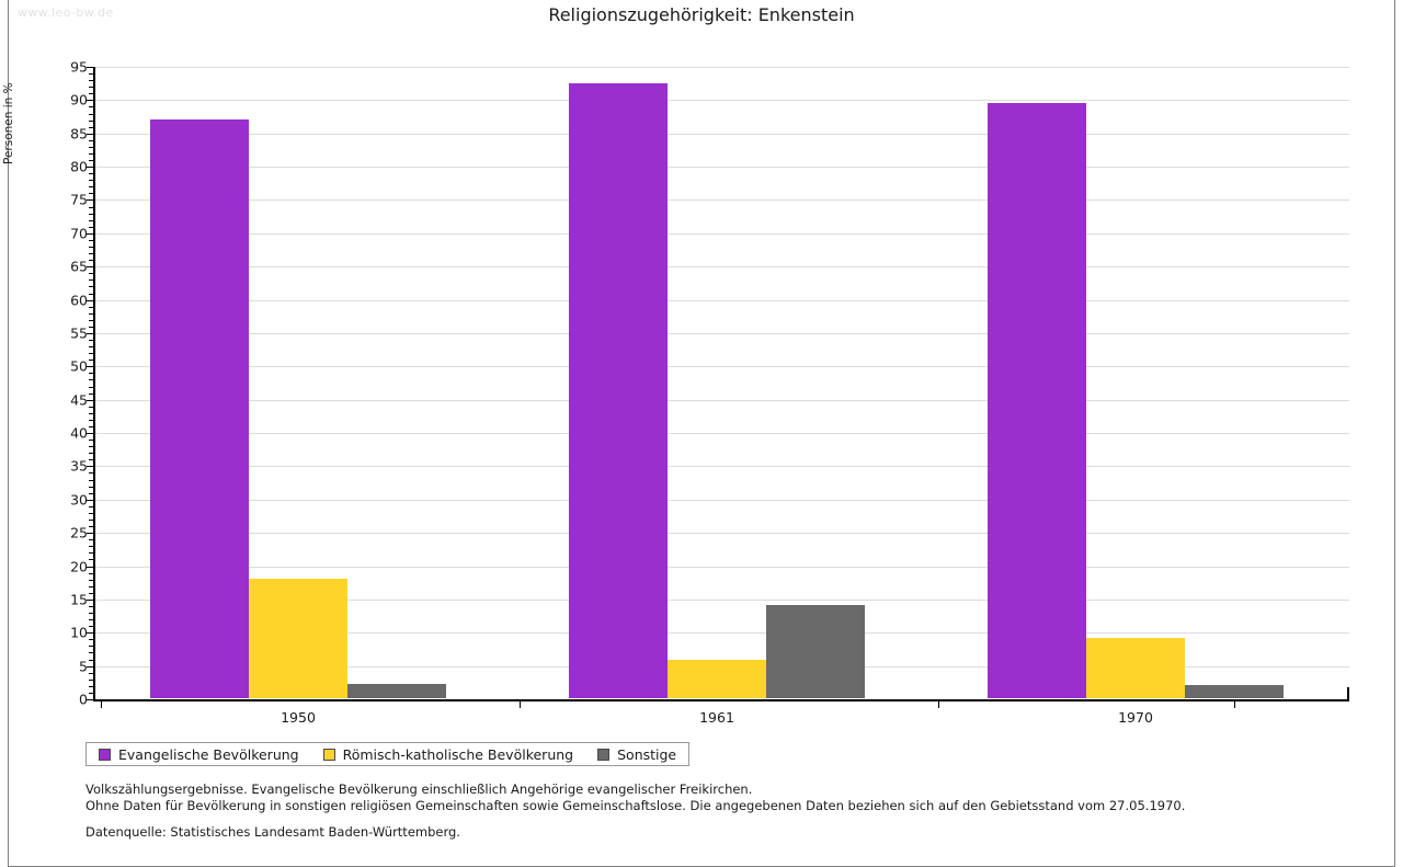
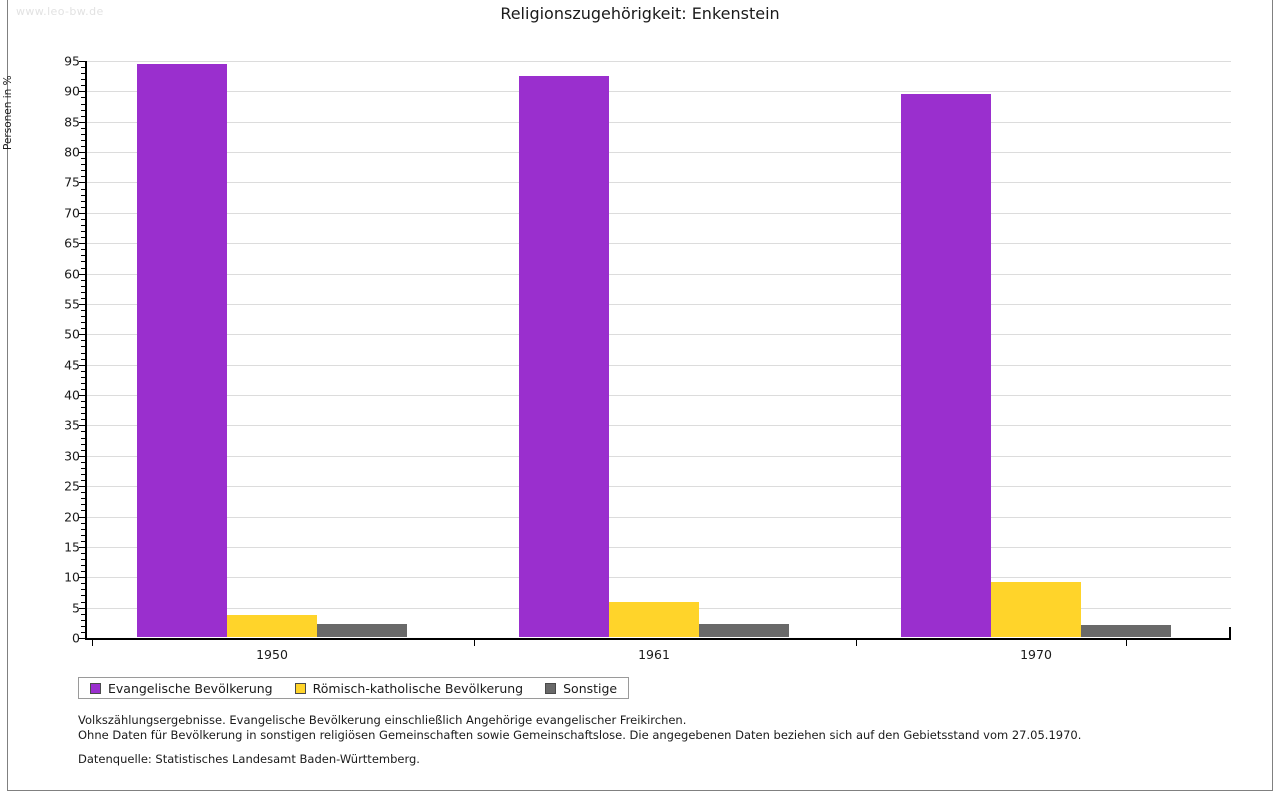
Evangelische Bevölkerung/1950: 87 -> 94
Römisch-katholische Bevölkerung/1950: 18 -> 4
Sonstige/1961: 14 -> 2
